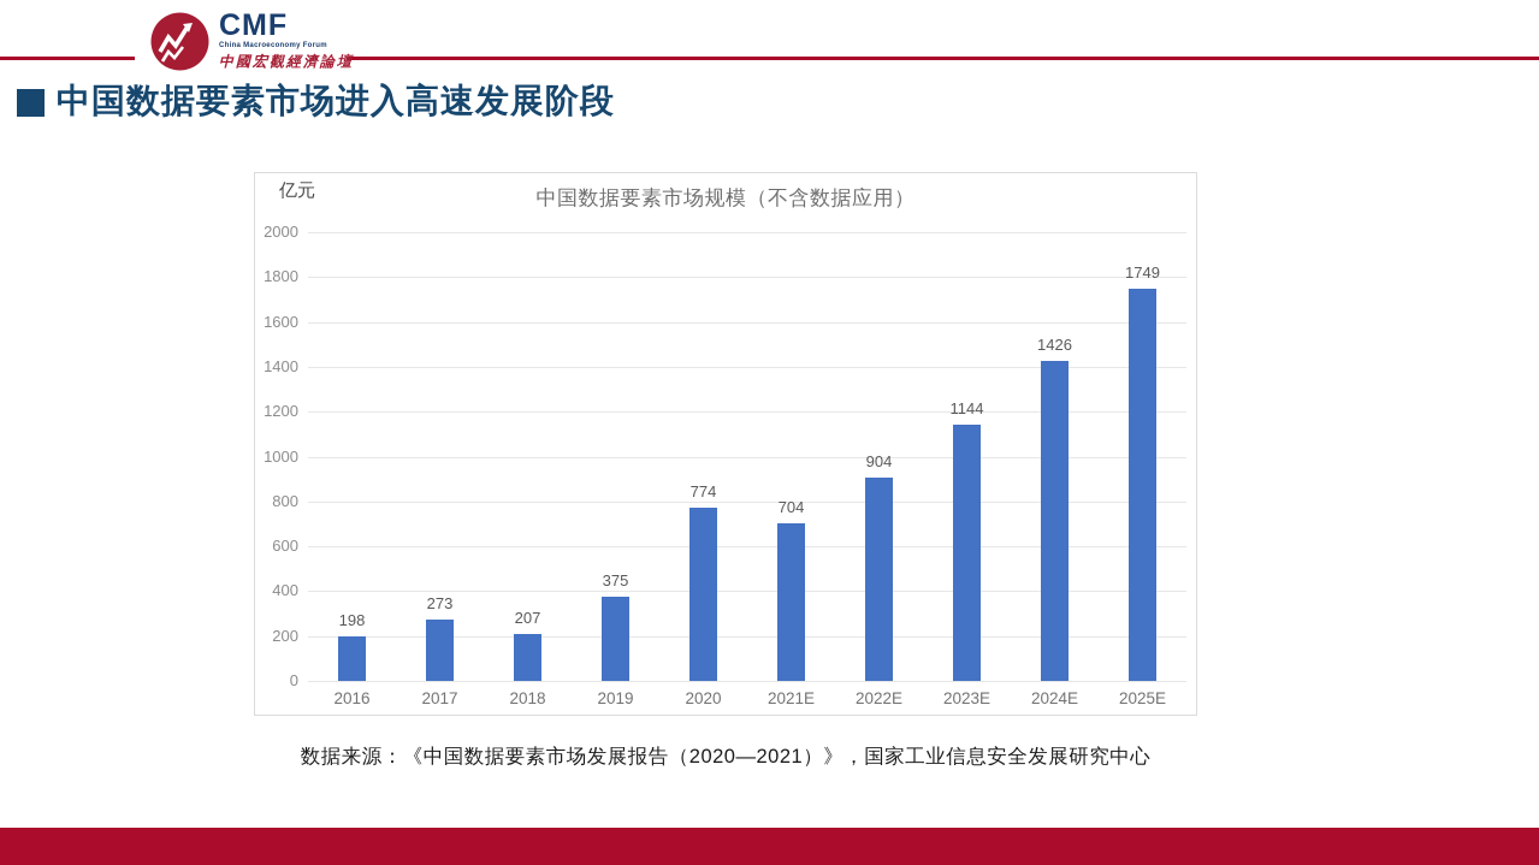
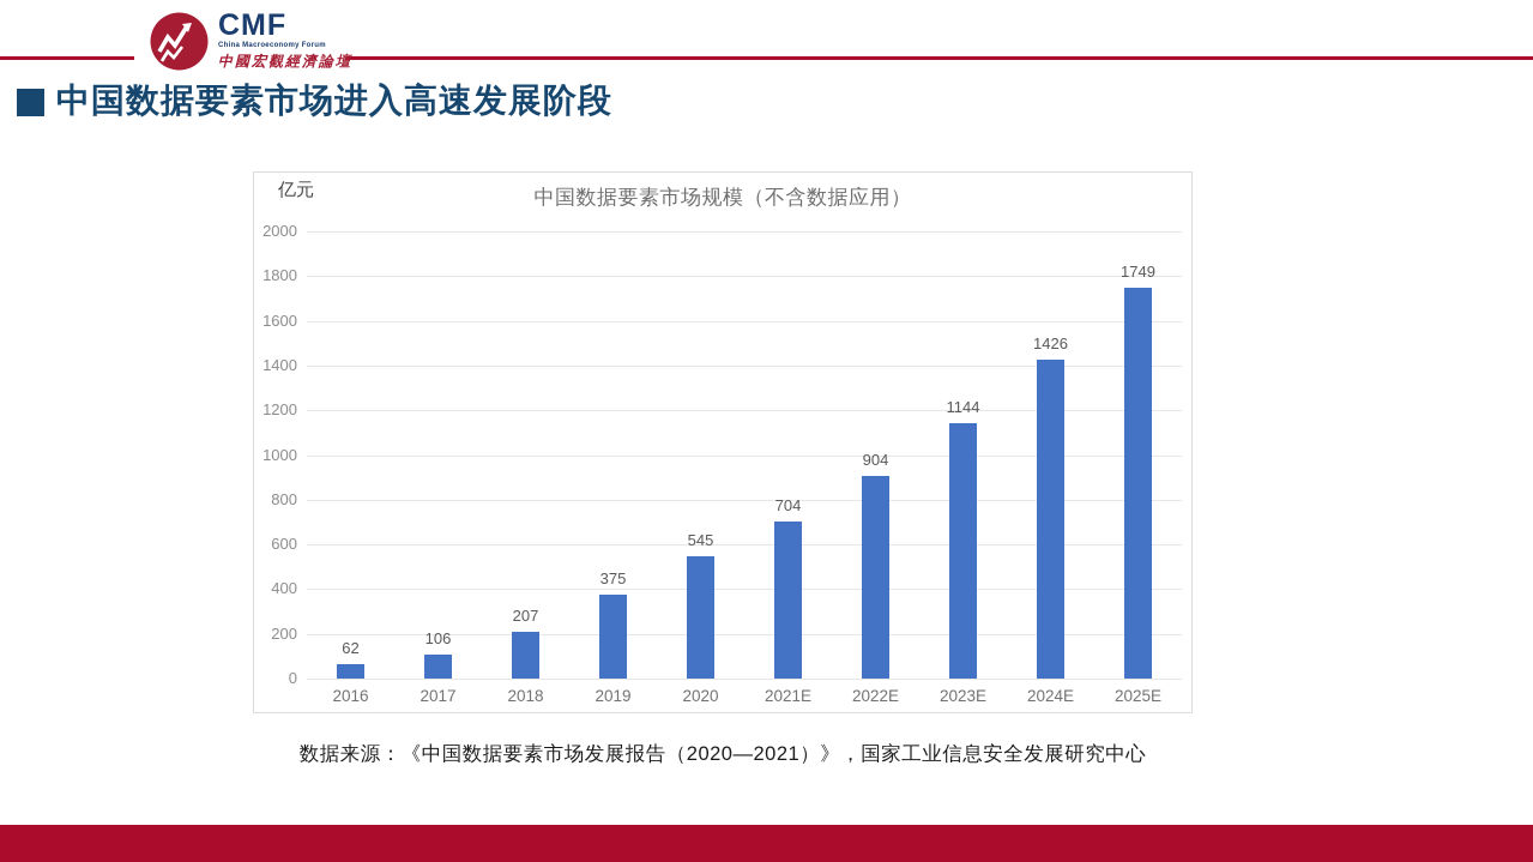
2016: 198 -> 62
2017: 273 -> 106
2020: 774 -> 545
